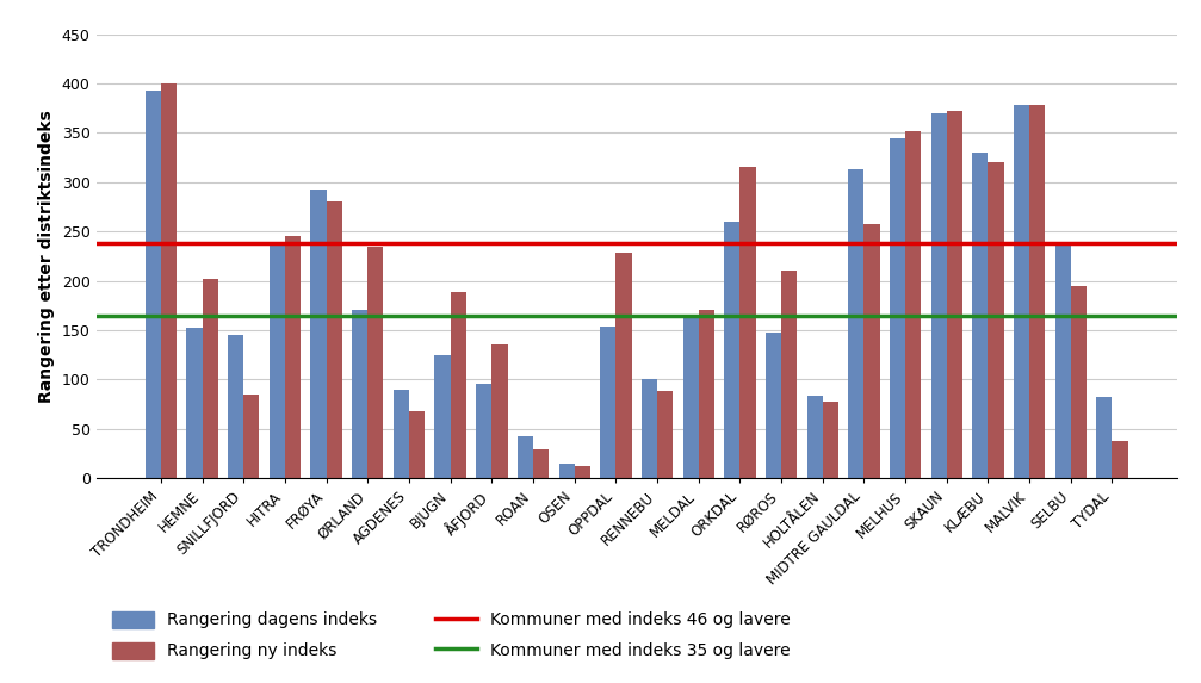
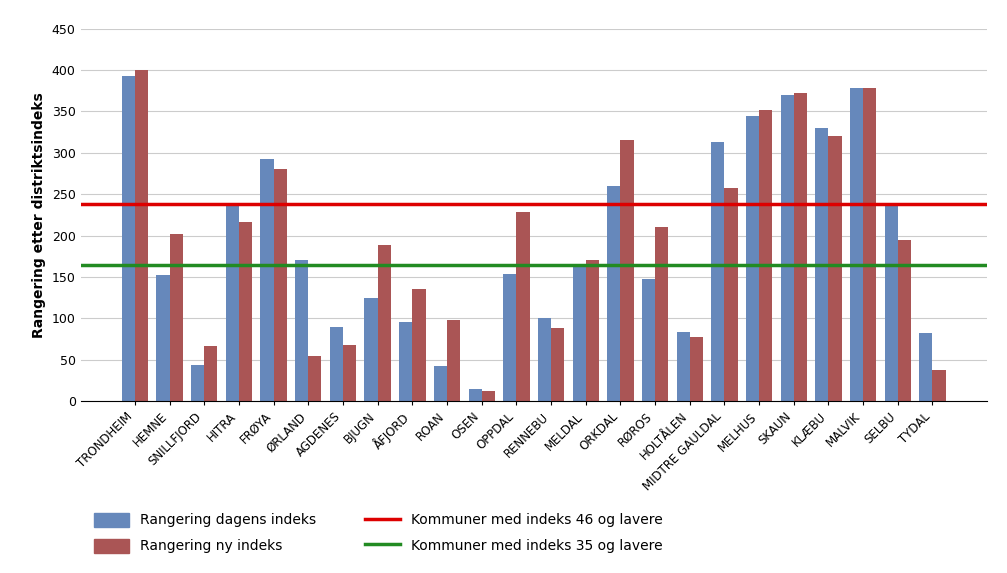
Rangering dagens indeks/SNILLFJORD: 145 -> 44
Rangering ny indeks/SNILLFJORD: 85 -> 66
Rangering ny indeks/HITRA: 245 -> 216
Rangering ny indeks/ØRLAND: 234 -> 54
Rangering ny indeks/ROAN: 29 -> 98
